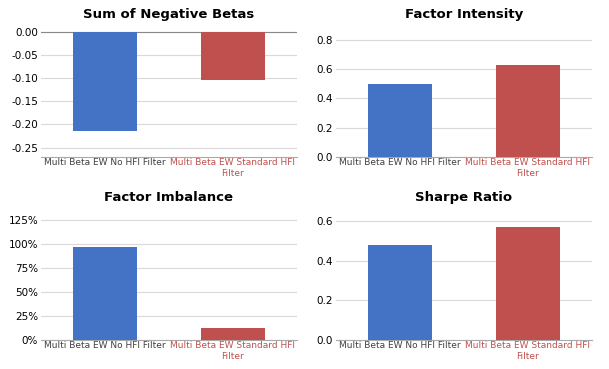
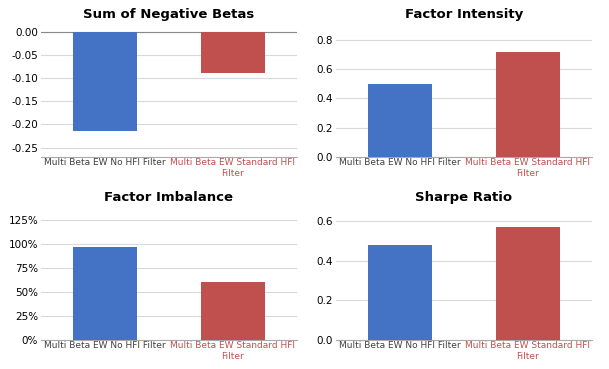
Sum of Negative Betas/Multi Beta EW Standard HFI Filter: -0.105 -> -0.090
Factor Intensity/Multi Beta EW Standard HFI Filter: 0.63 -> 0.72
Factor Imbalance/Multi Beta EW Standard HFI Filter: 12% -> 60%
